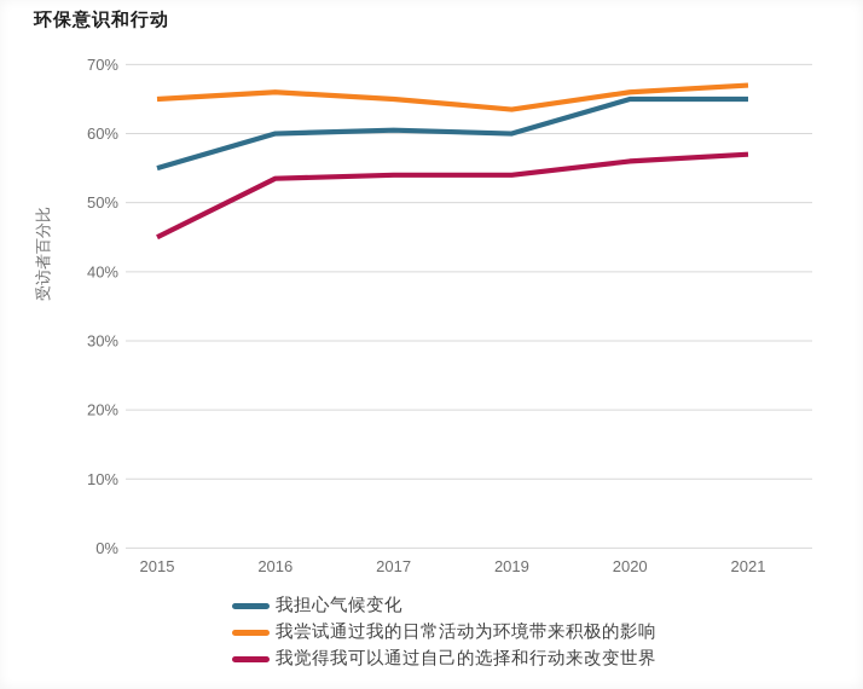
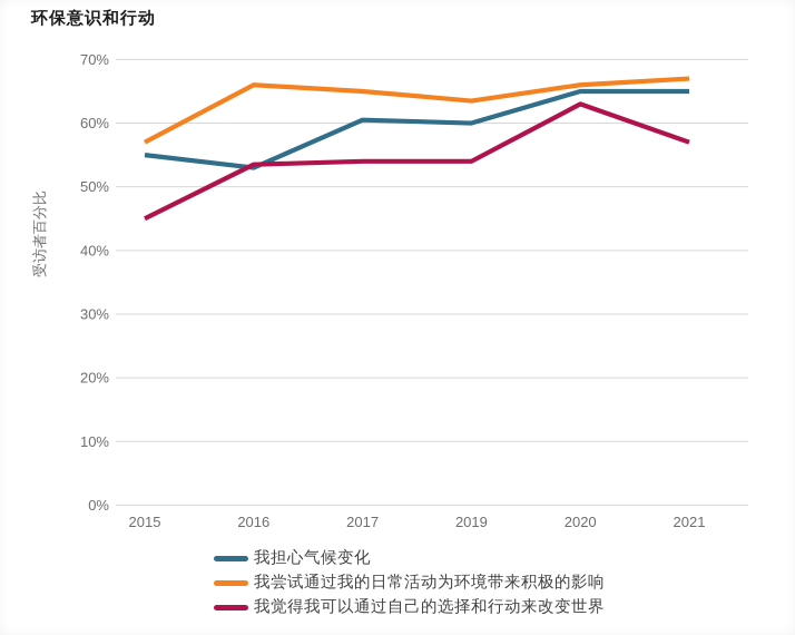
我尝试通过我的日常活动为环境带来积极的影响/2015: 65% -> 57%
我担心气候变化/2016: 60% -> 53%
我觉得我可以通过自己的选择和行动来改变世界/2020: 56% -> 63%
